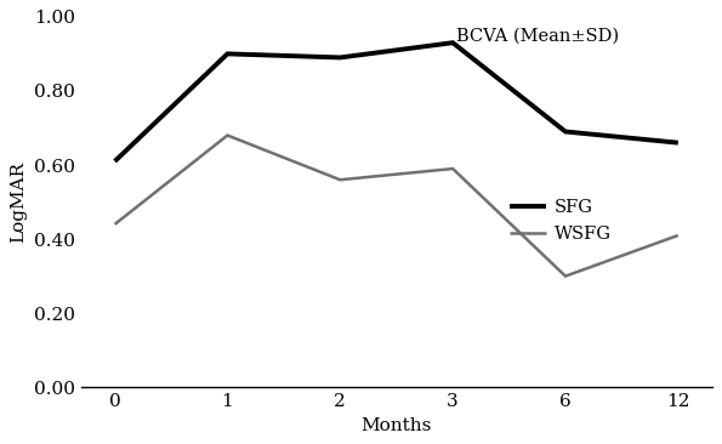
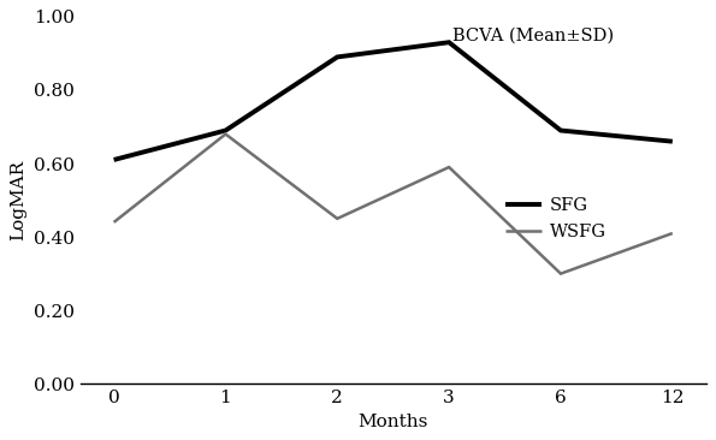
SFG/1: 0.90 -> 0.69
WSFG/2: 0.56 -> 0.45
